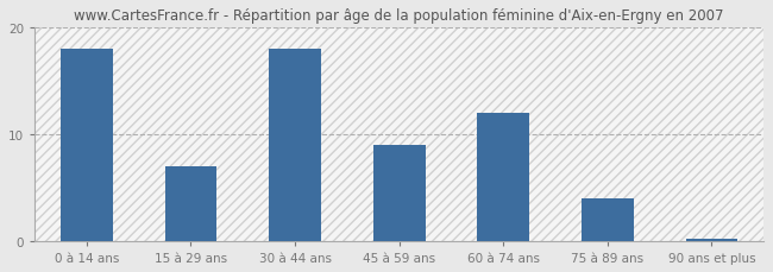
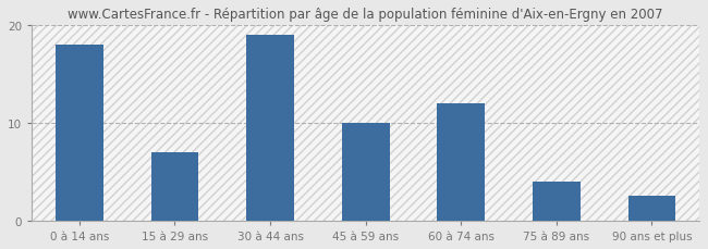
30 à 44 ans: 18.0 -> 19.0
45 à 59 ans: 9.0 -> 10.0
90 ans et plus: 0.2 -> 2.6
